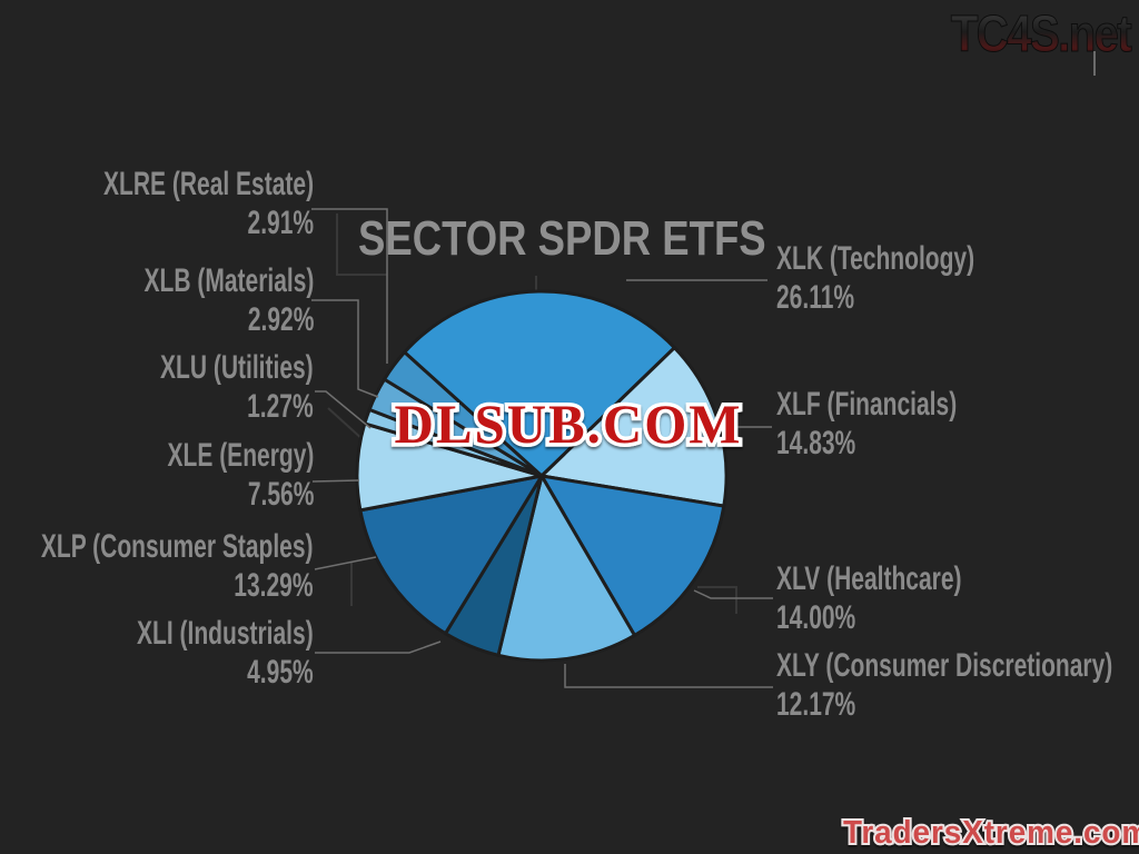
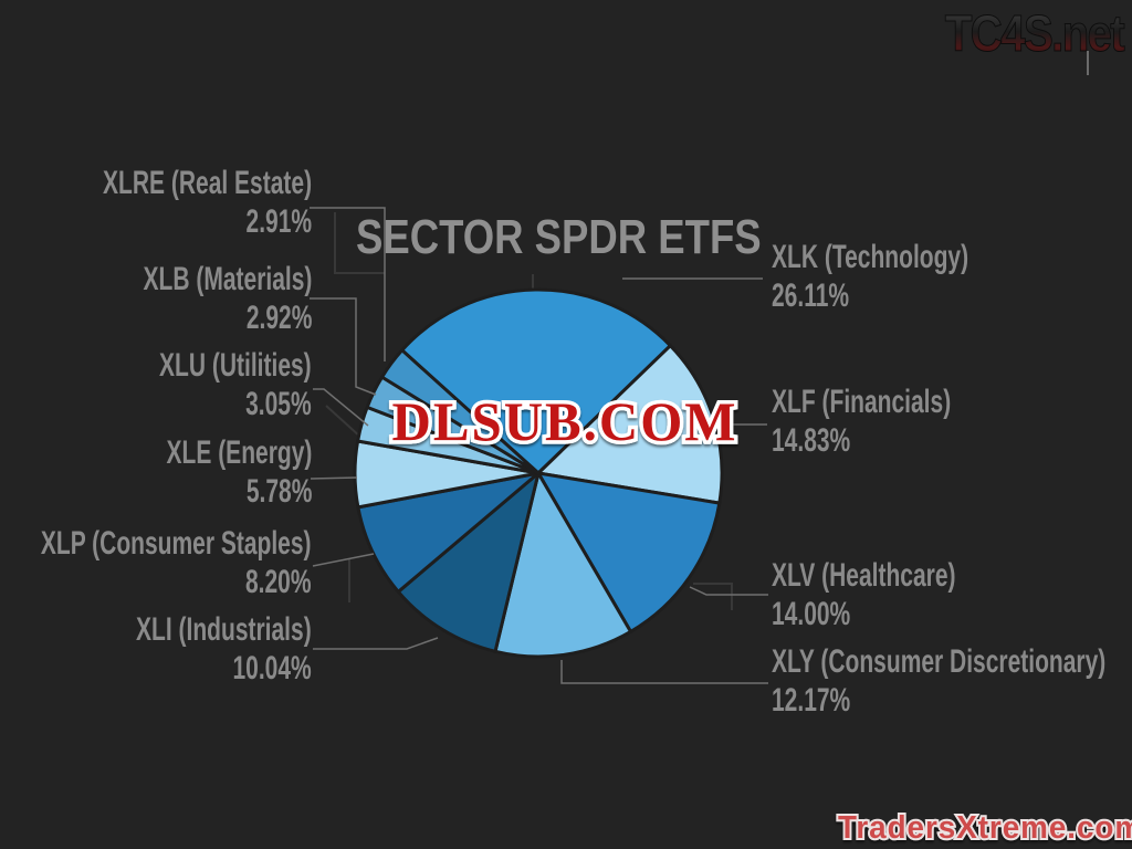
XLI (Industrials): 4.95% -> 10.04%
XLP (Consumer Staples): 13.29% -> 8.20%
XLE (Energy): 7.56% -> 5.78%
XLU (Utilities): 1.27% -> 3.05%
